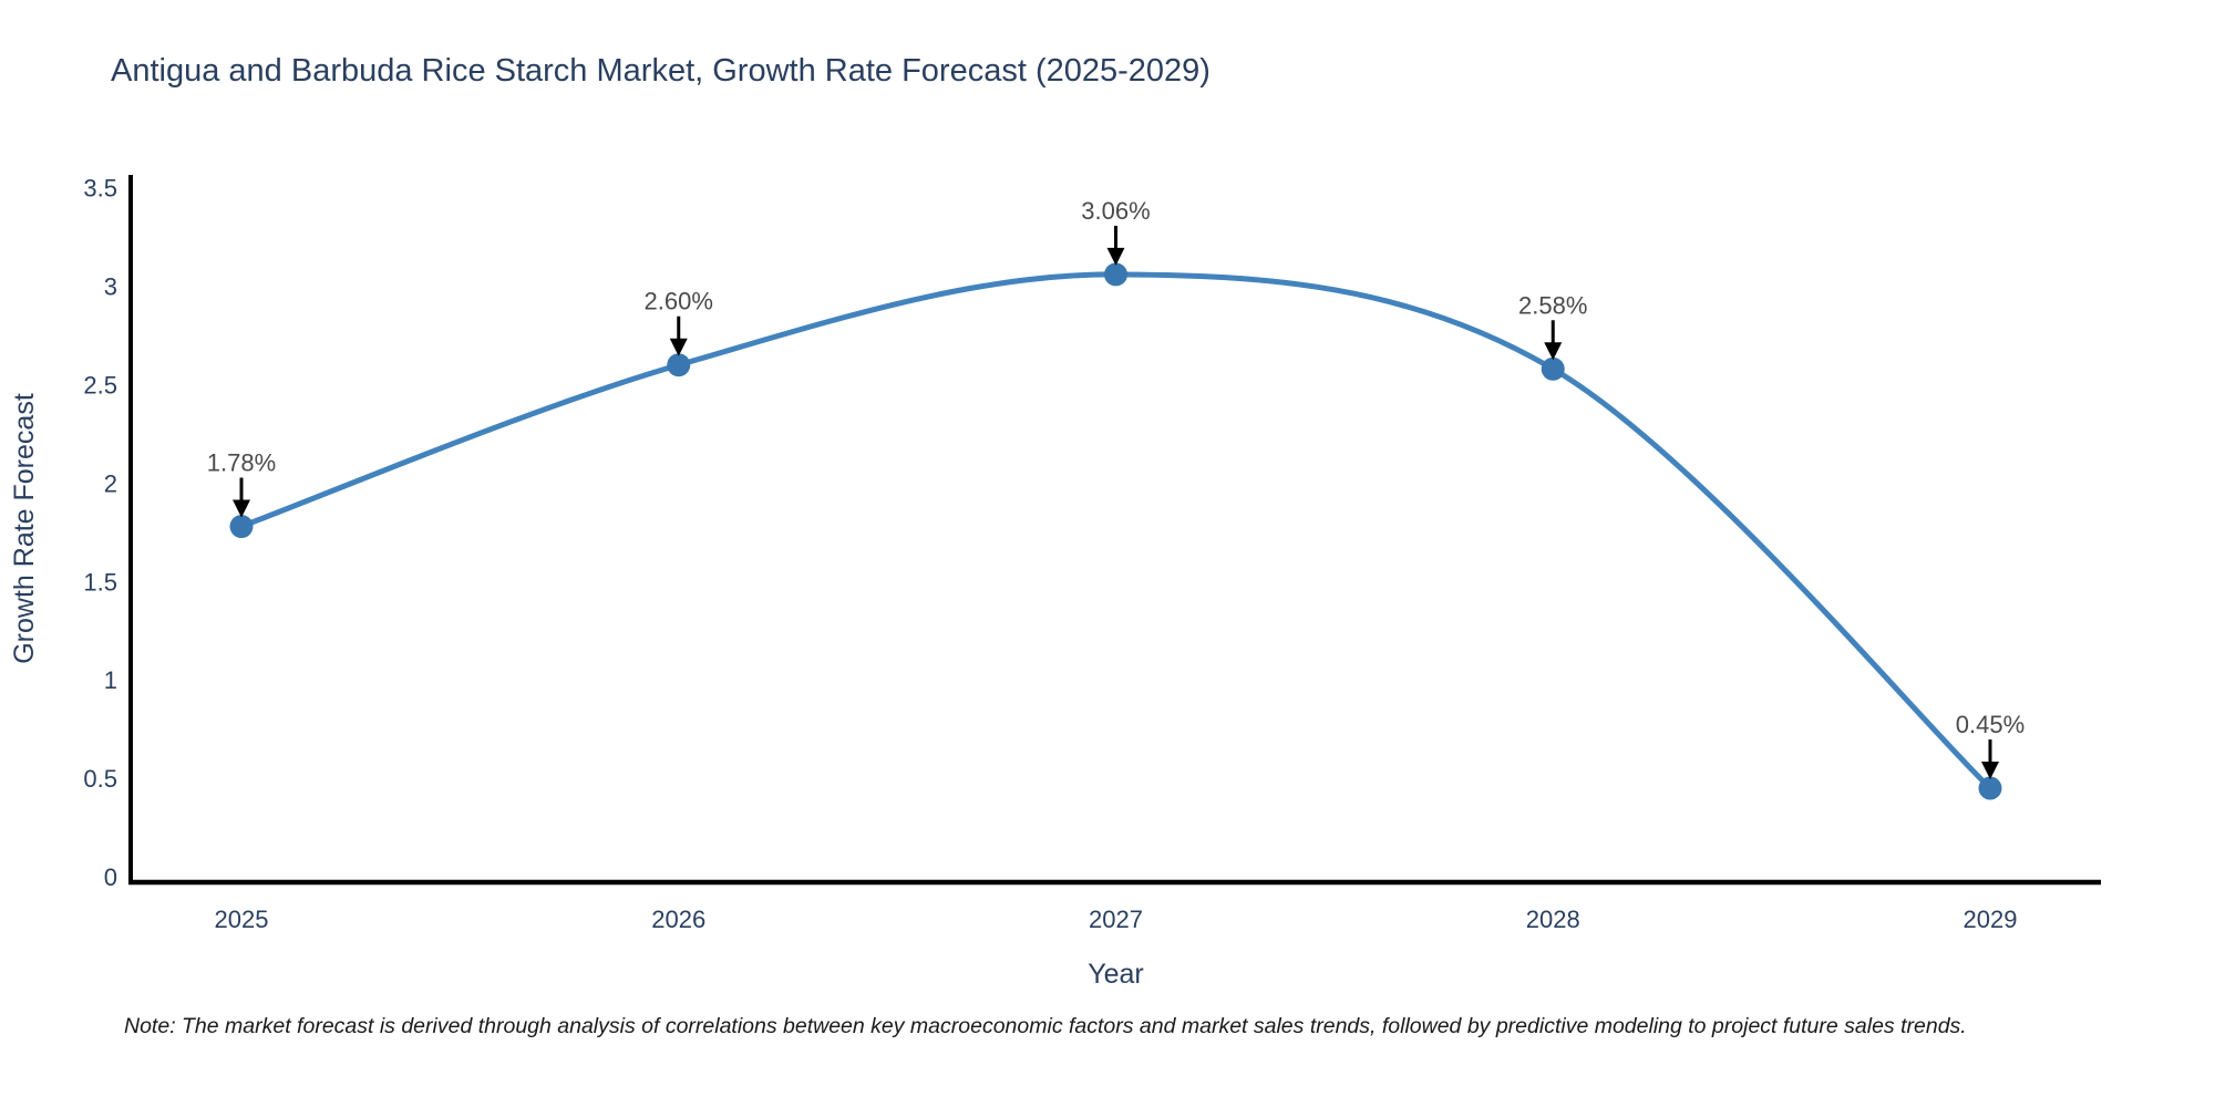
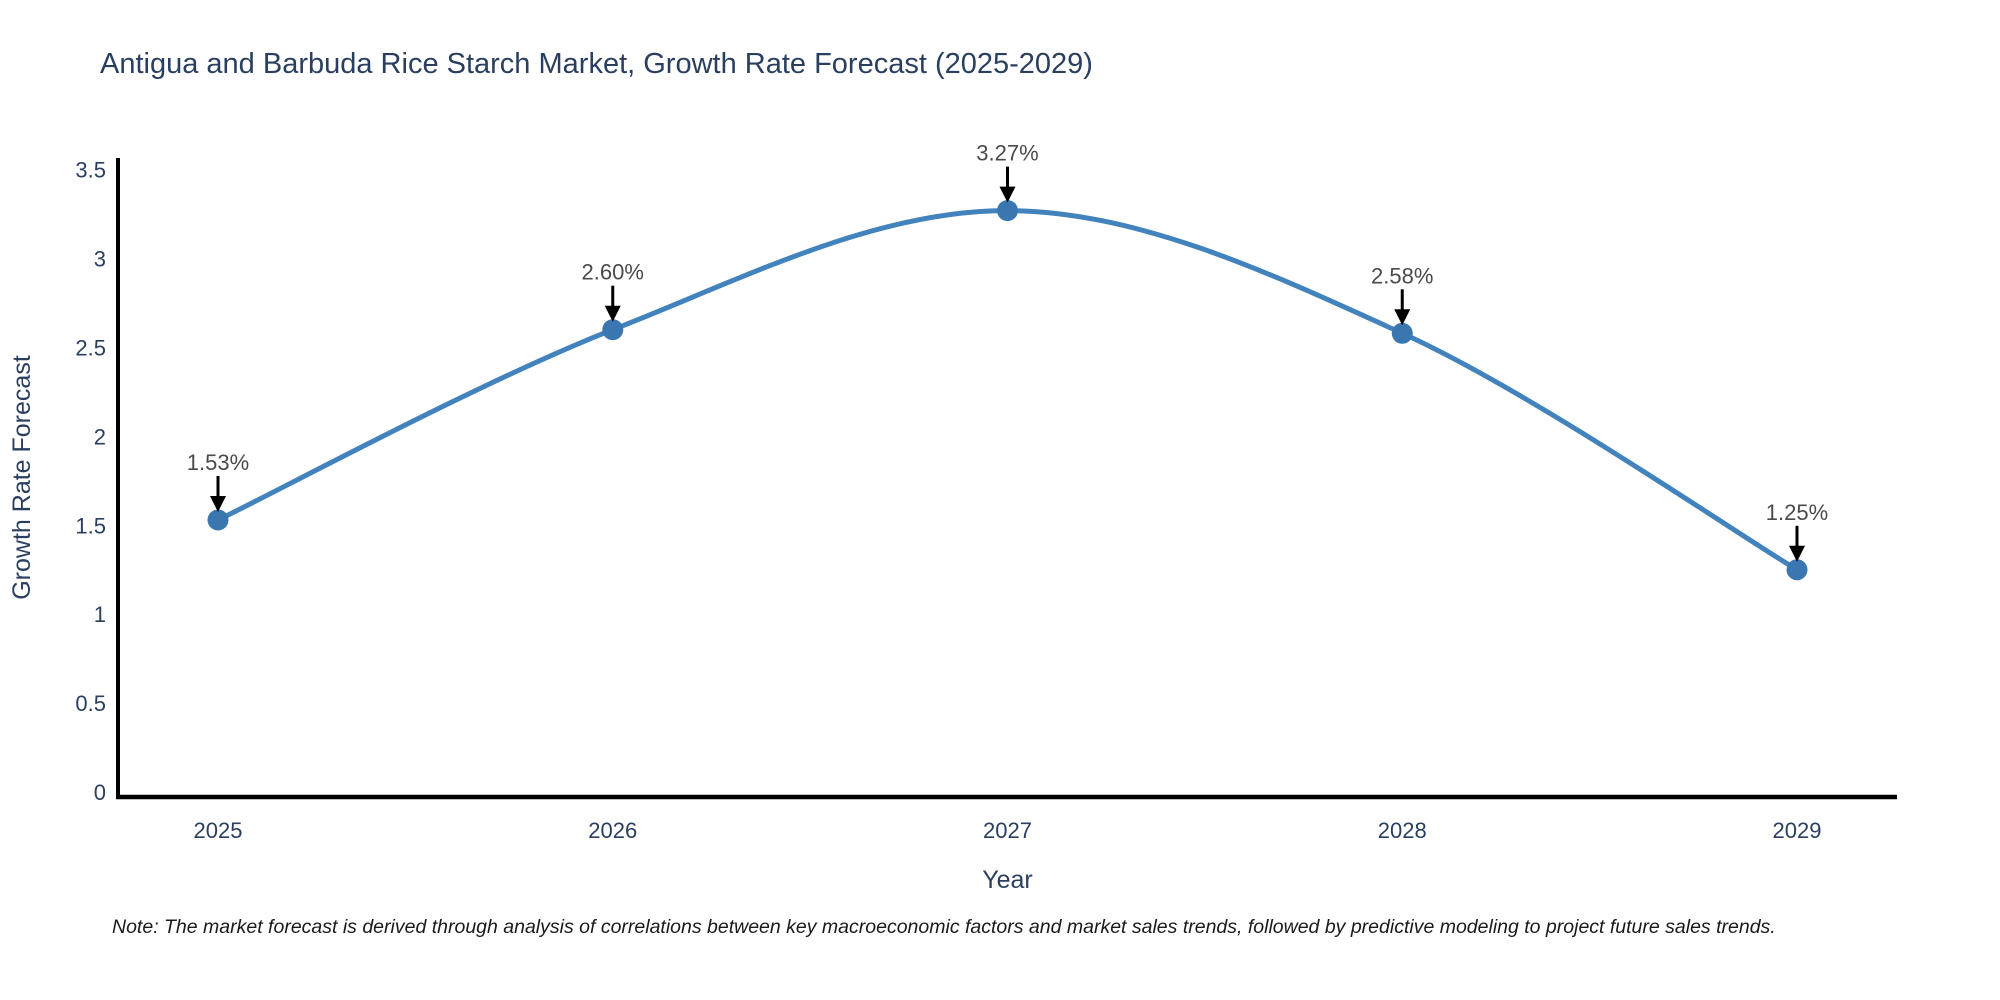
2025: 1.78% -> 1.53%
2027: 3.06% -> 3.27%
2029: 0.45% -> 1.25%
